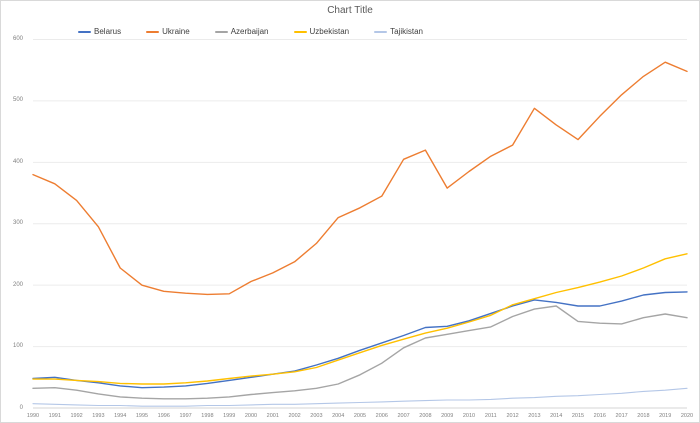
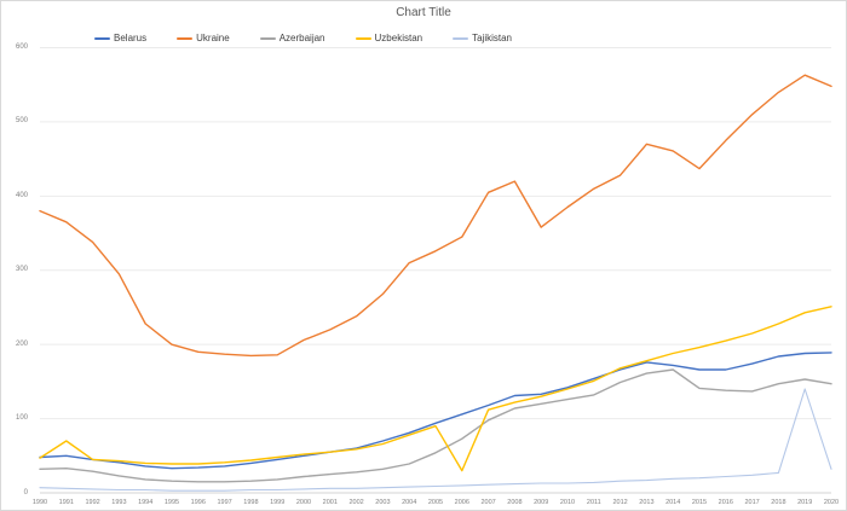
Uzbekistan/1991: 50 -> 70
Uzbekistan/2006: 100 -> 30
Ukraine/2013: 490 -> 470
Tajikistan/2019: 30 -> 140
